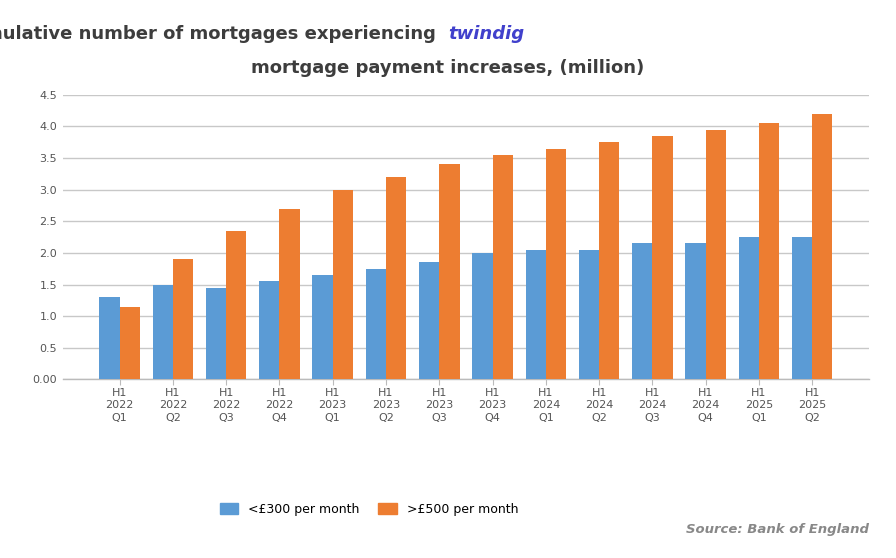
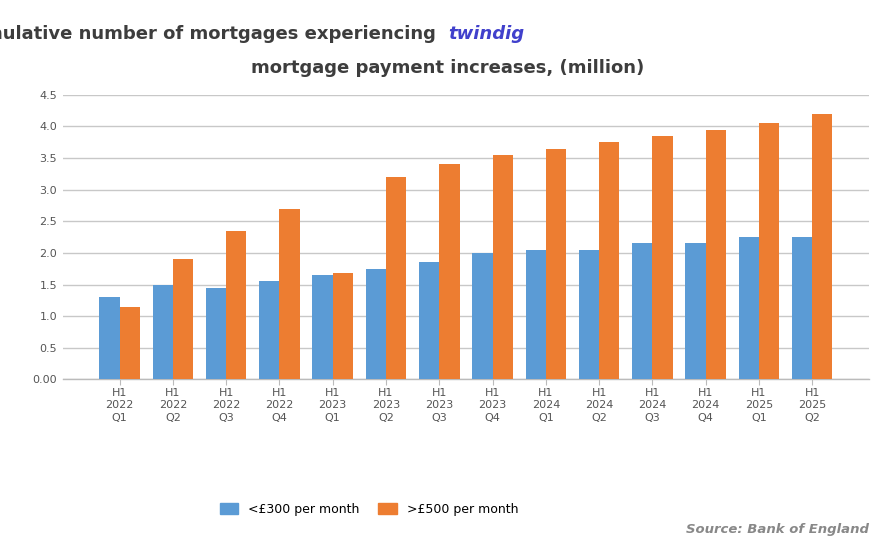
>£500 per month/H1 2023 Q1: 3.00 -> 1.68
